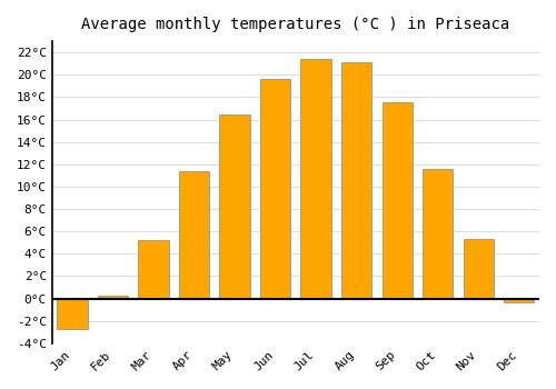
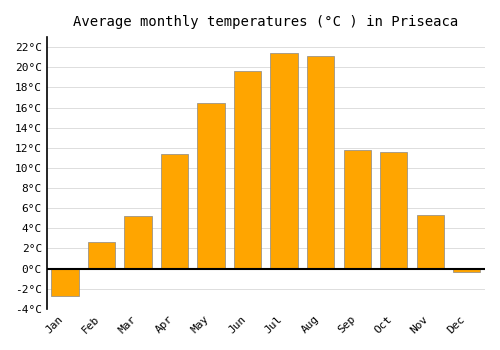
Feb: 0.2°C -> 2.6°C
Sep: 17.5°C -> 11.8°C
